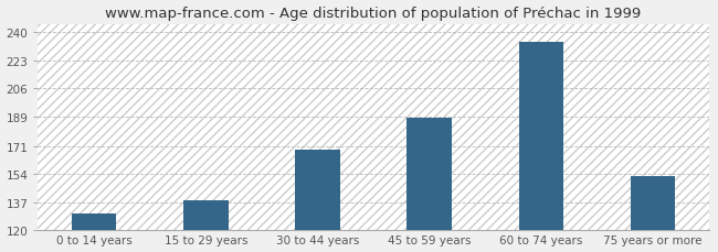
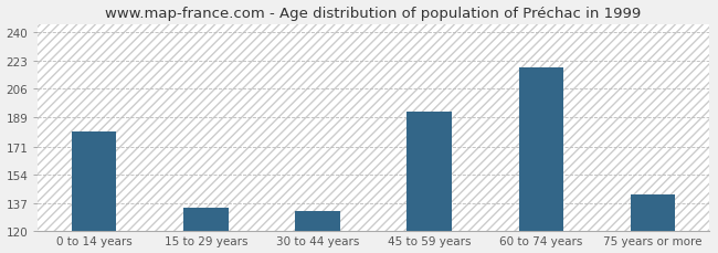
0 to 14 years: 130 -> 180
15 to 29 years: 138 -> 134
30 to 44 years: 169 -> 132
45 to 59 years: 188 -> 192
60 to 74 years: 234 -> 219
75 years or more: 153 -> 142
